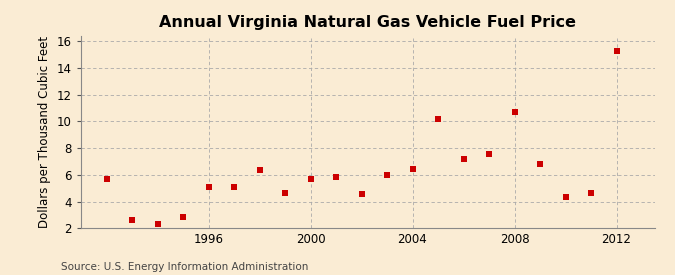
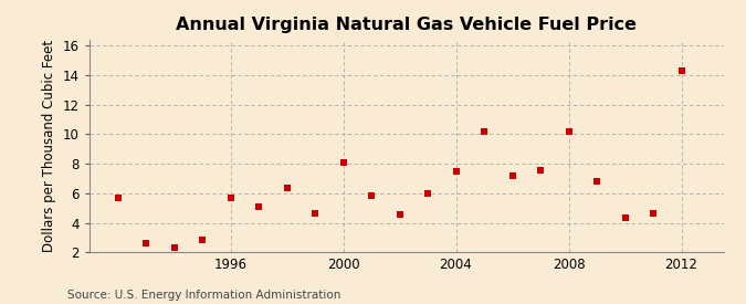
1996: 5.1 -> 5.7
2000: 5.7 -> 8.1
2004: 6.5 -> 7.5
2008: 10.7 -> 10.2
2012: 15.2 -> 14.3
